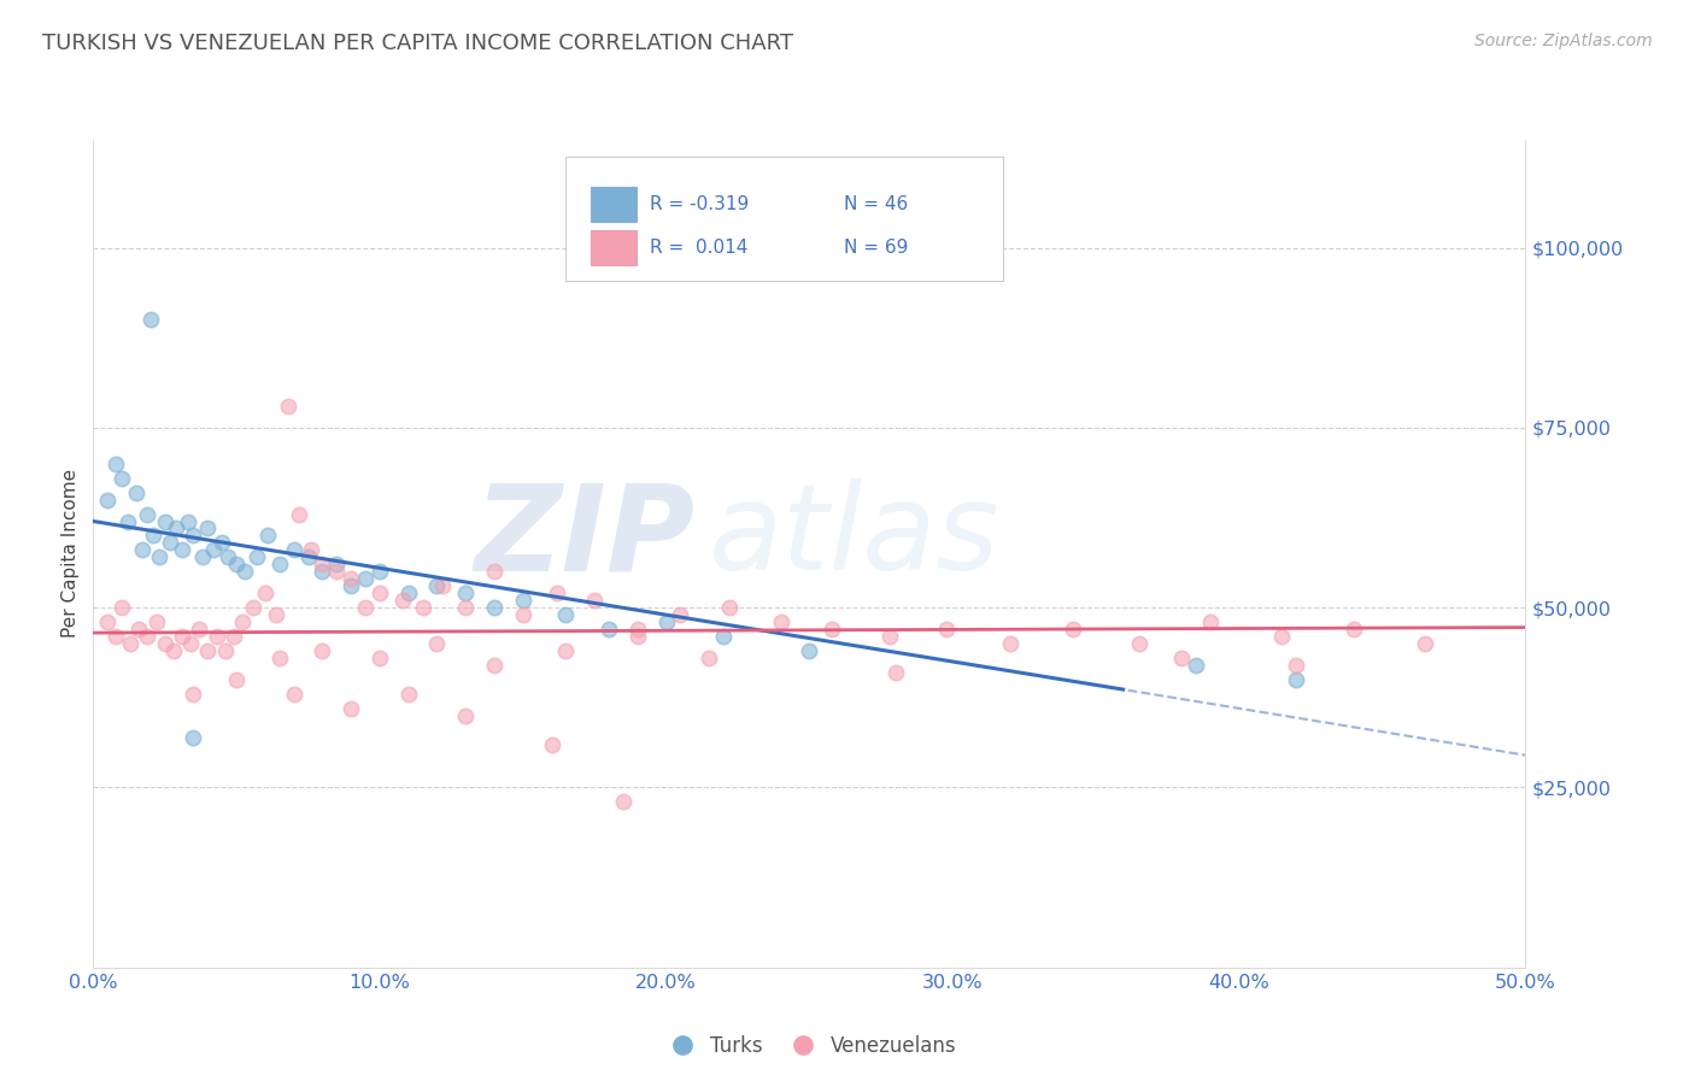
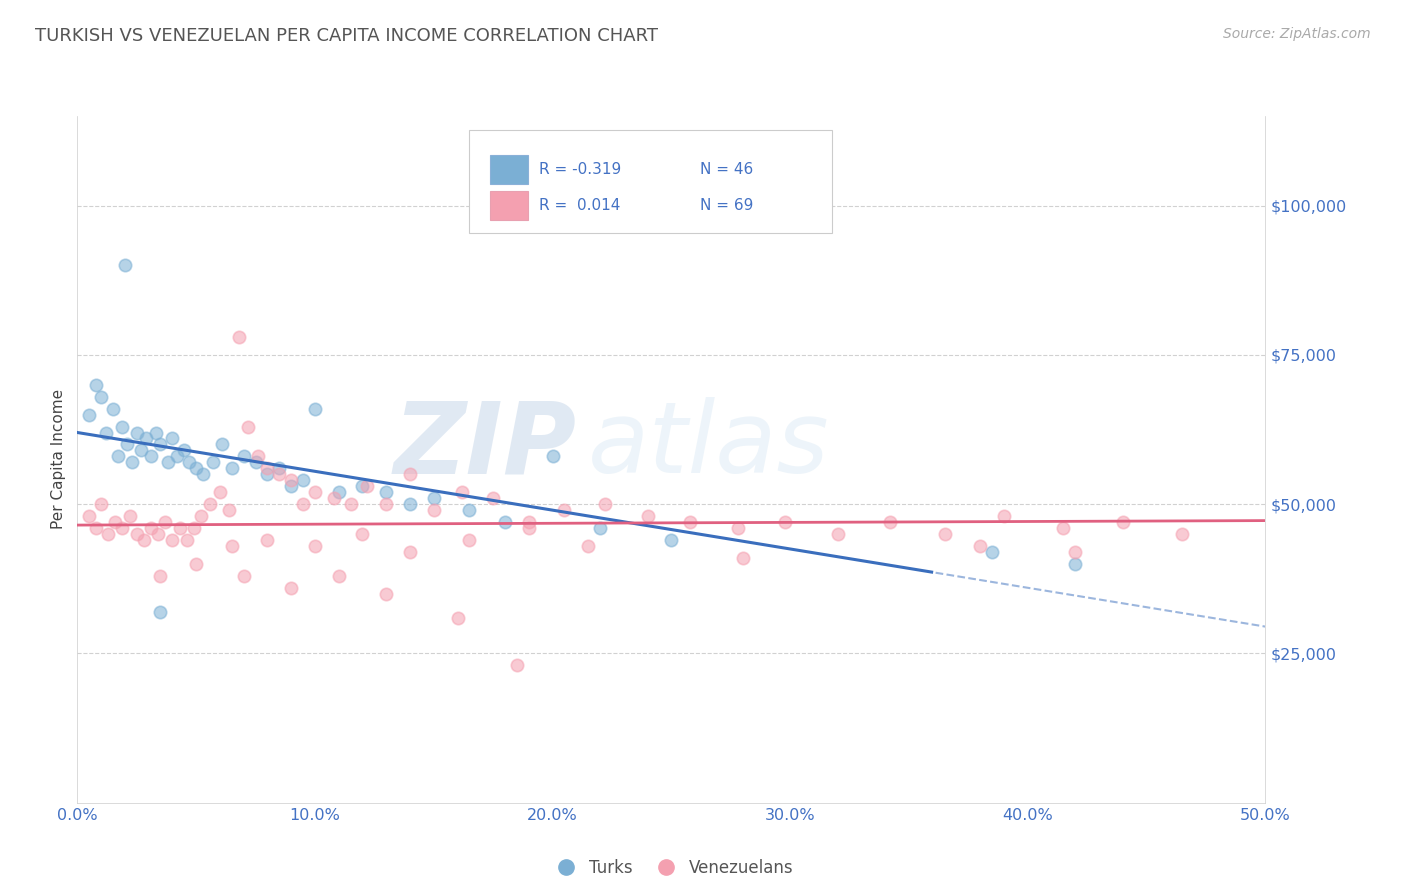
Turks/10.0%: $55,000 -> $66,000
Turks/20.0%: $48,000 -> $58,000
